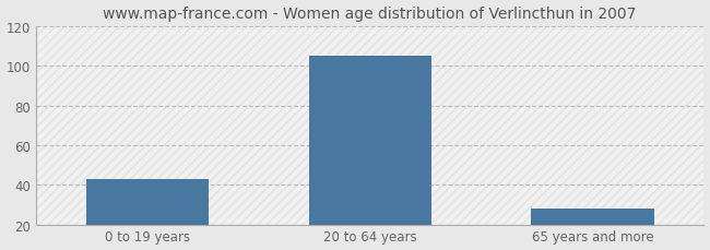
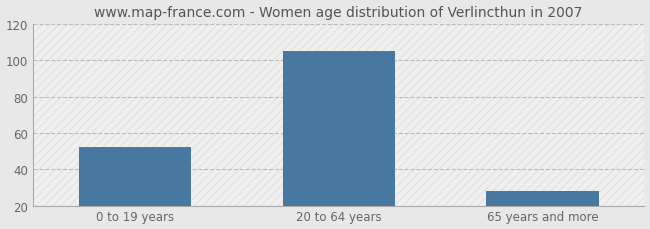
0 to 19 years: 43 -> 52
